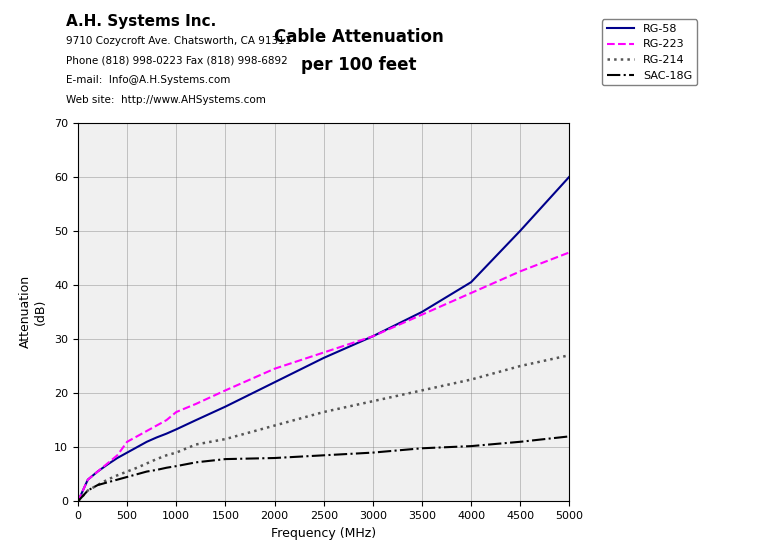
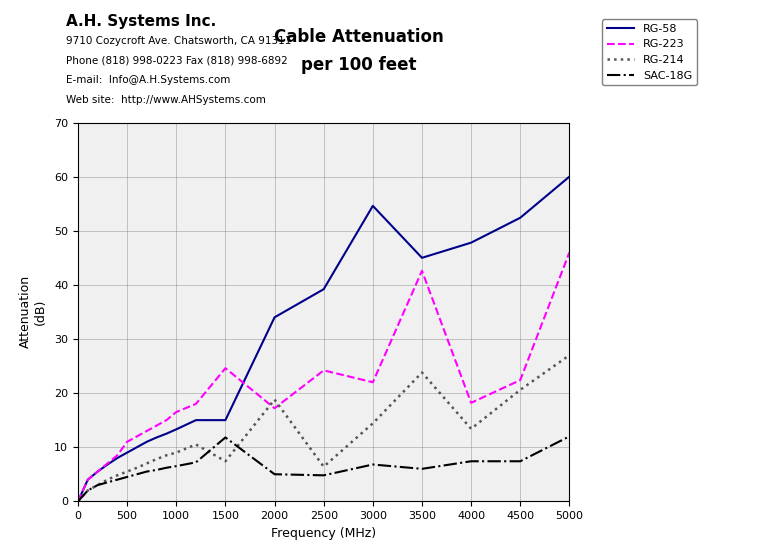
RG-58/1500: 17.5 -> 15.0
RG-223/1500: 20.5 -> 24.6
RG-214/1500: 11.5 -> 7.4
SAC-18G/1500: 7.8 -> 11.8
RG-58/2000: 22.0 -> 34.0
RG-223/2000: 24.5 -> 17.2
RG-214/2000: 14.0 -> 18.8
SAC-18G/2000: 8.0 -> 5.0
RG-58/2500: 26.5 -> 39.2
RG-223/2500: 27.5 -> 24.2
RG-214/2500: 16.5 -> 6.4
SAC-18G/2500: 8.5 -> 4.8
RG-58/3000: 30.5 -> 54.6
RG-223/3000: 30.5 -> 22.0
RG-214/3000: 18.5 -> 14.4
SAC-18G/3000: 9.0 -> 6.8
RG-58/3500: 35.0 -> 45.0
RG-223/3500: 34.5 -> 42.6
RG-214/3500: 20.5 -> 23.8
SAC-18G/3500: 9.8 -> 6.0
RG-58/4000: 40.5 -> 47.8
RG-223/4000: 38.5 -> 18.2
RG-214/4000: 22.5 -> 13.4
SAC-18G/4000: 10.2 -> 7.4
RG-58/4500: 50.0 -> 52.4
RG-223/4500: 42.5 -> 22.4
RG-214/4500: 25.0 -> 20.6
SAC-18G/4500: 11.0 -> 7.4
